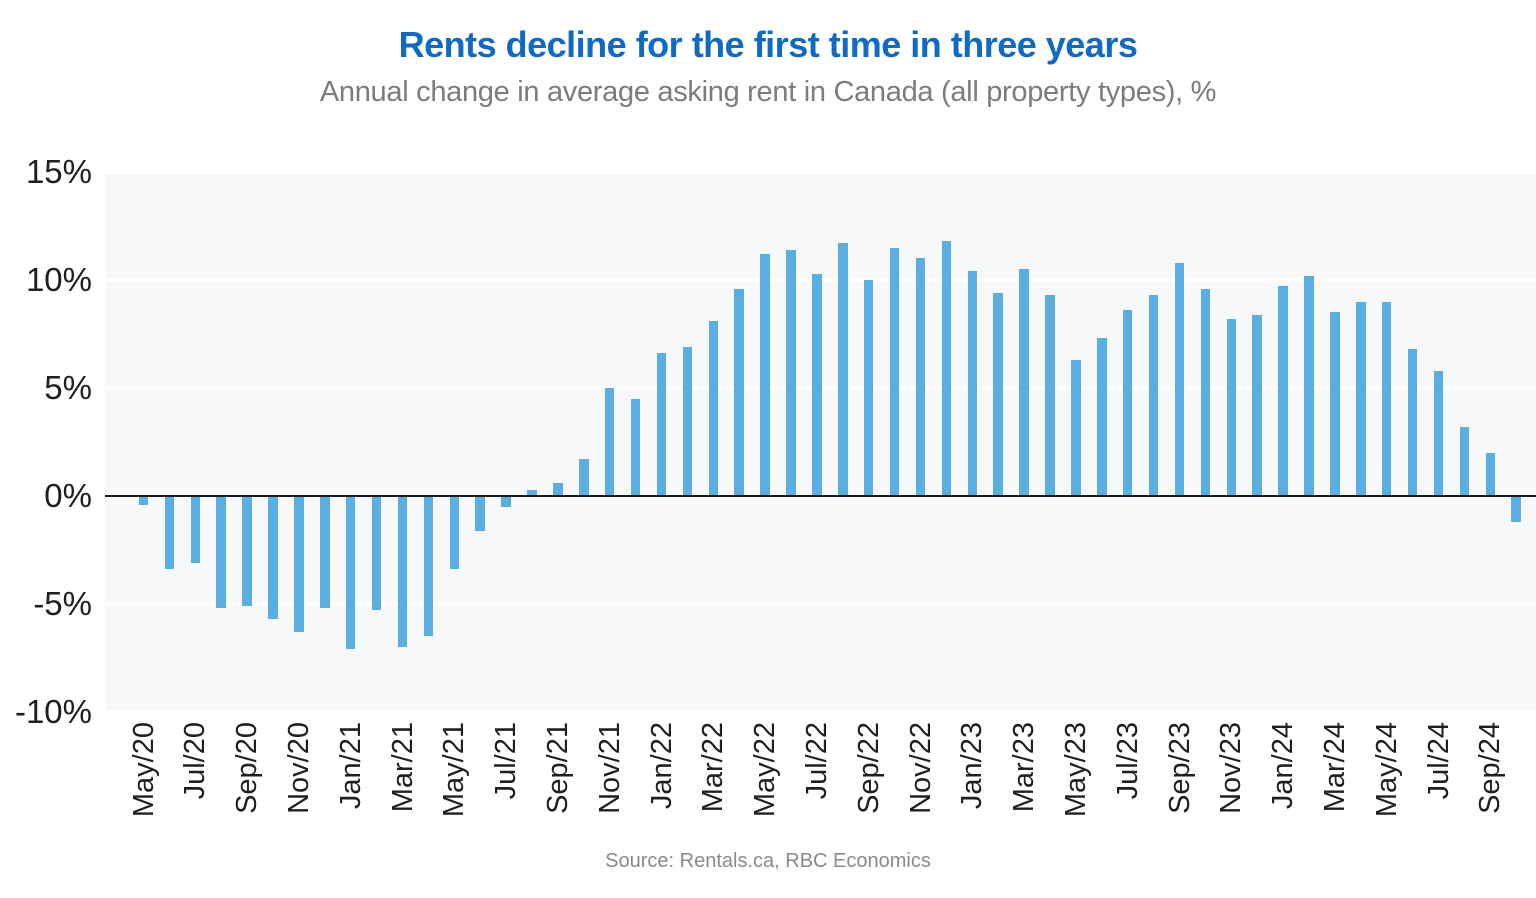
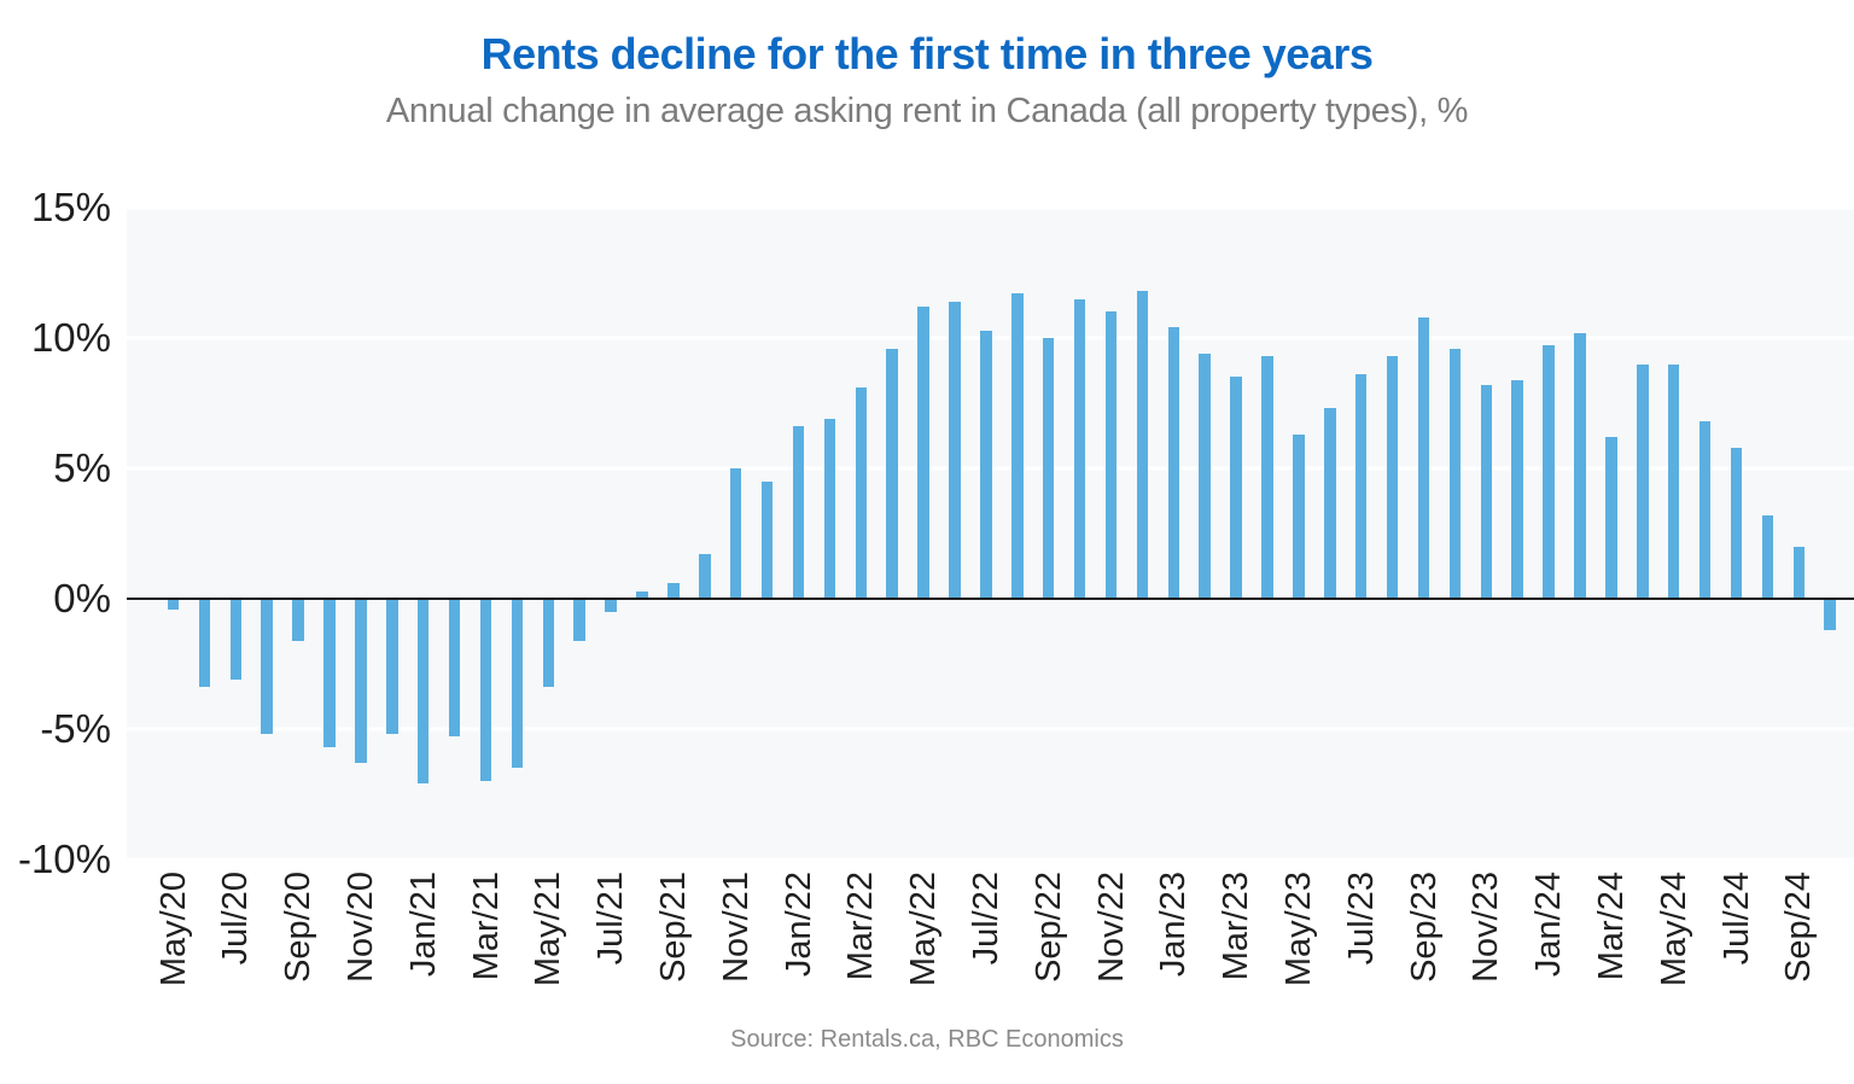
Sep/20: -5.1% -> -1.6%
Mar/23: 10.5% -> 8.5%
Mar/24: 8.5% -> 6.2%
